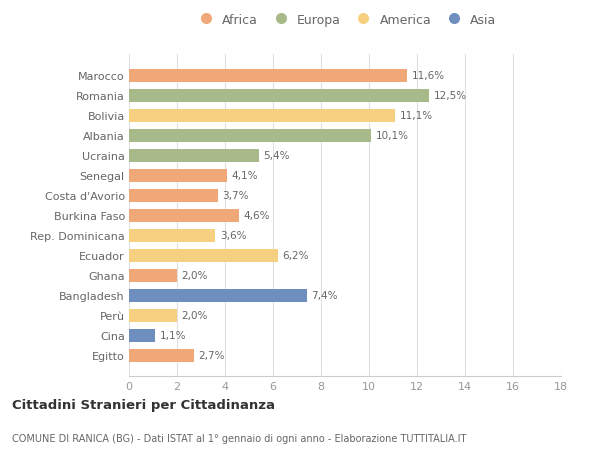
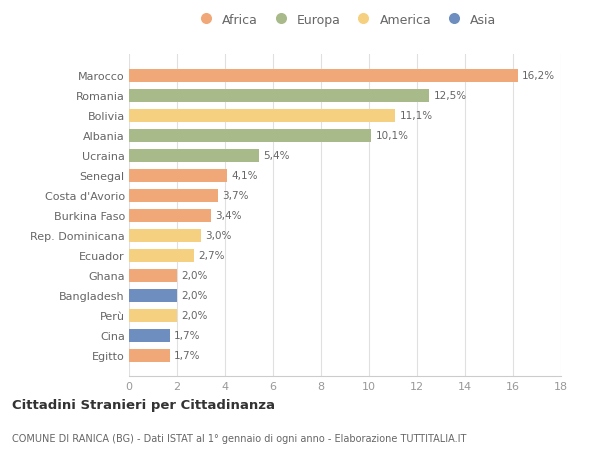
Marocco: 11,6% -> 16,2%
Burkina Faso: 4,6% -> 3,4%
Rep. Dominicana: 3,6% -> 3,0%
Ecuador: 6,2% -> 2,7%
Bangladesh: 7,4% -> 2,0%
Cina: 1,1% -> 1,7%
Egitto: 2,7% -> 1,7%
